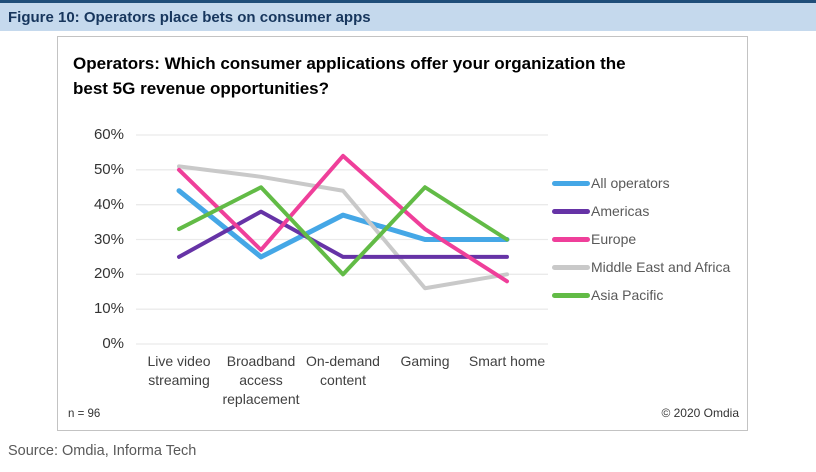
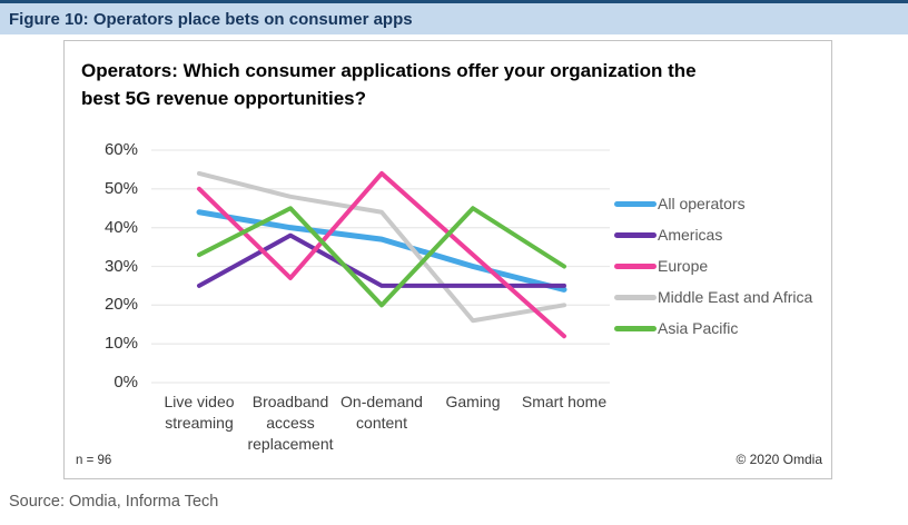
Middle East and Africa/Live video streaming: 51% -> 54%
All operators/Broadband access replacement: 25% -> 40%
All operators/Smart home: 30% -> 24%
Europe/Smart home: 18% -> 12%
